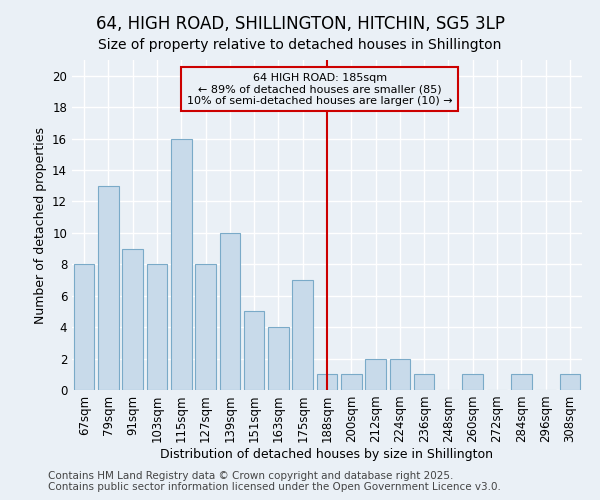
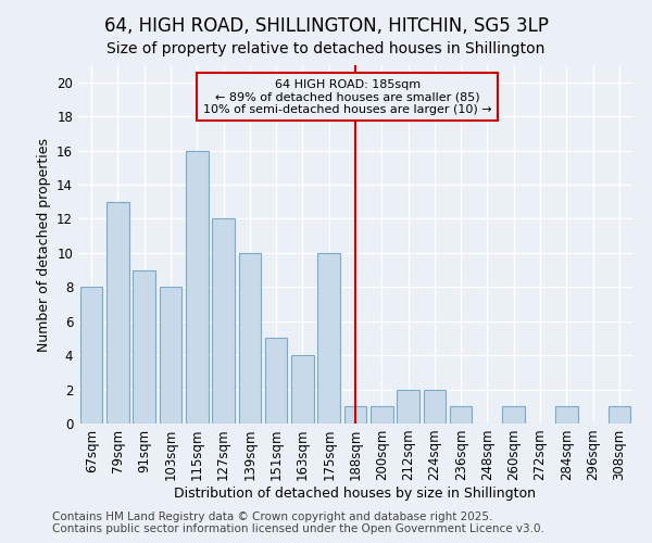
127sqm: 8 -> 12
175sqm: 7 -> 10
